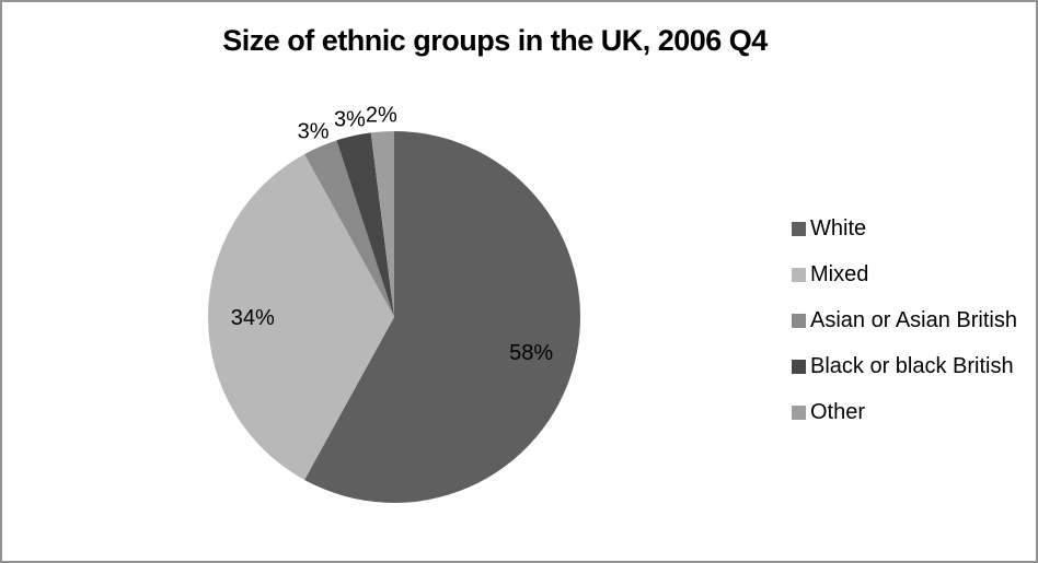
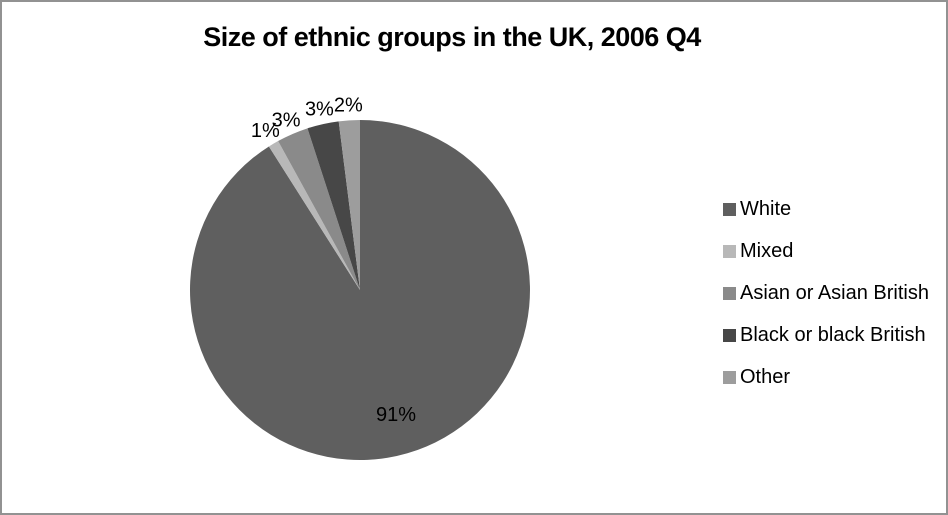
White: 58% -> 91%
Mixed: 34% -> 1%
